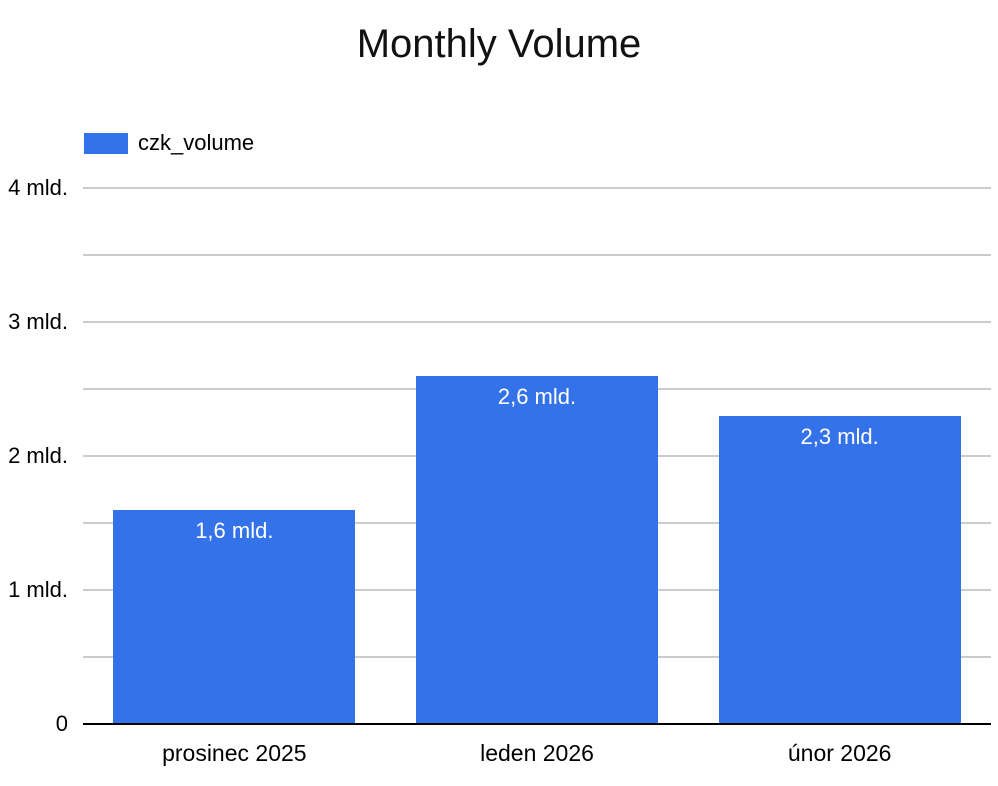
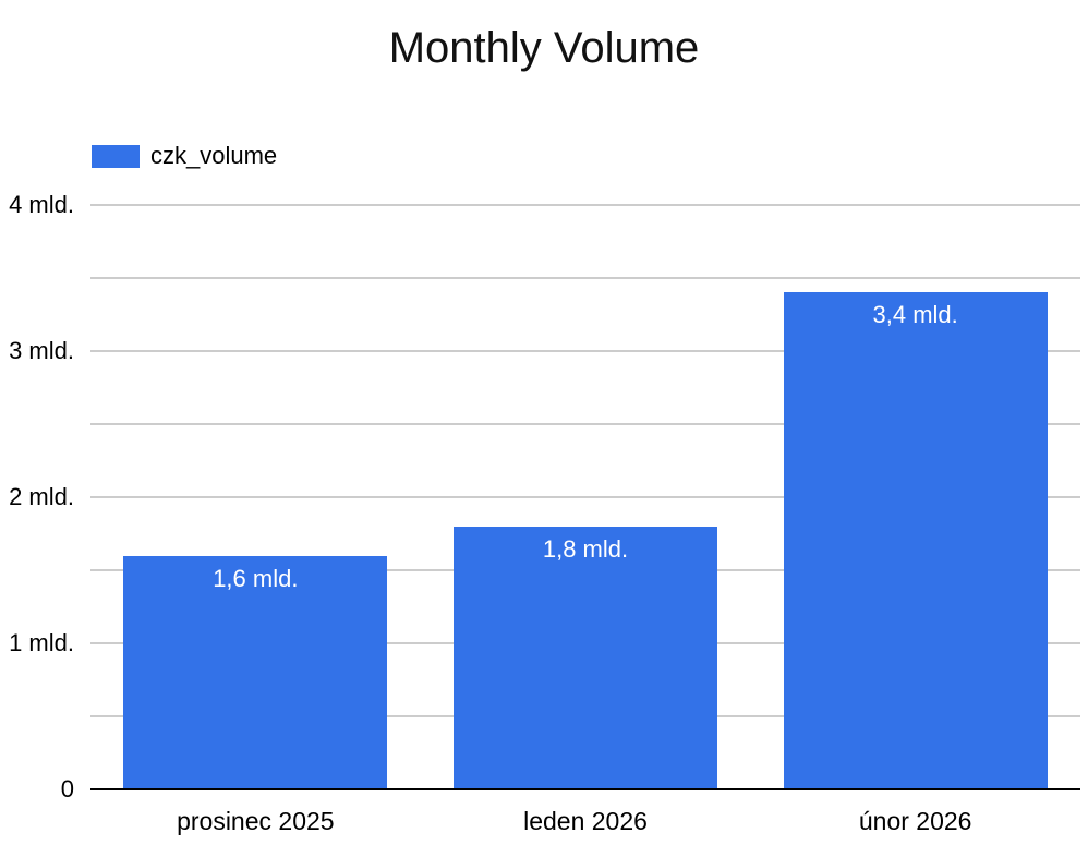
leden 2026: 2,6 -> 1,8
únor 2026: 2,3 -> 3,4
